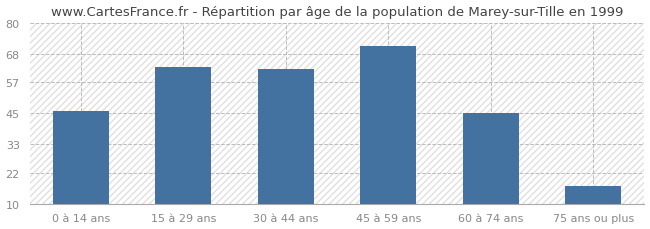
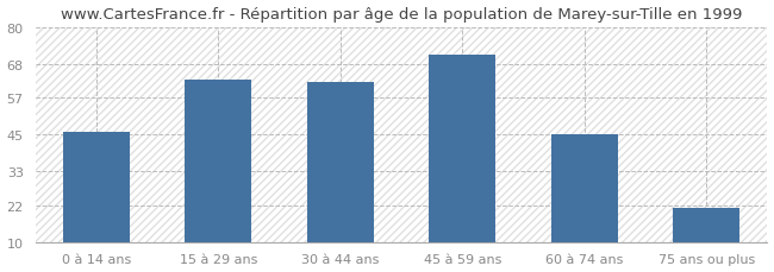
75 ans ou plus: 17 -> 21
